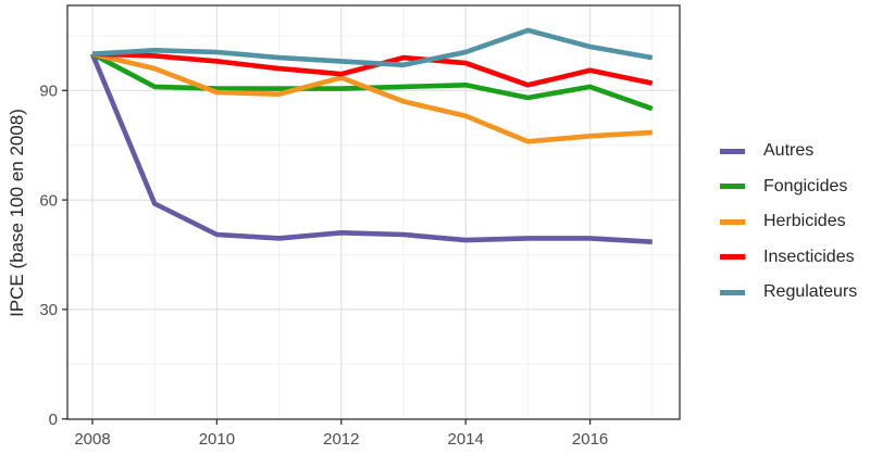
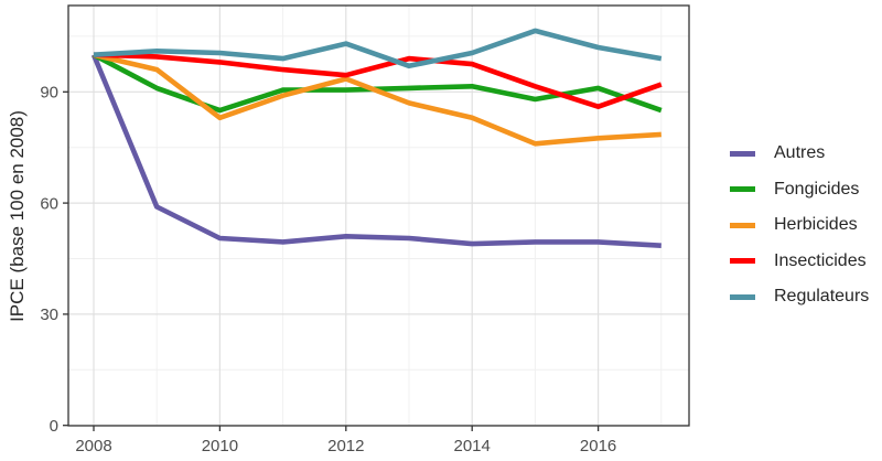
Fongicides/2010: 90 -> 85
Herbicides/2010: 90 -> 83
Regulateurs/2012: 98 -> 103
Insecticides/2016: 96 -> 86
